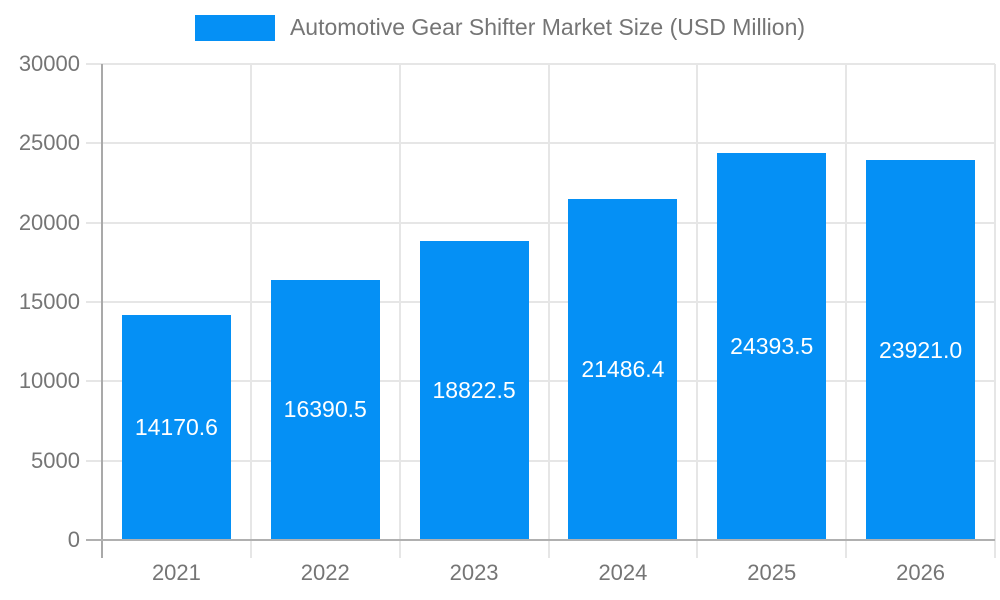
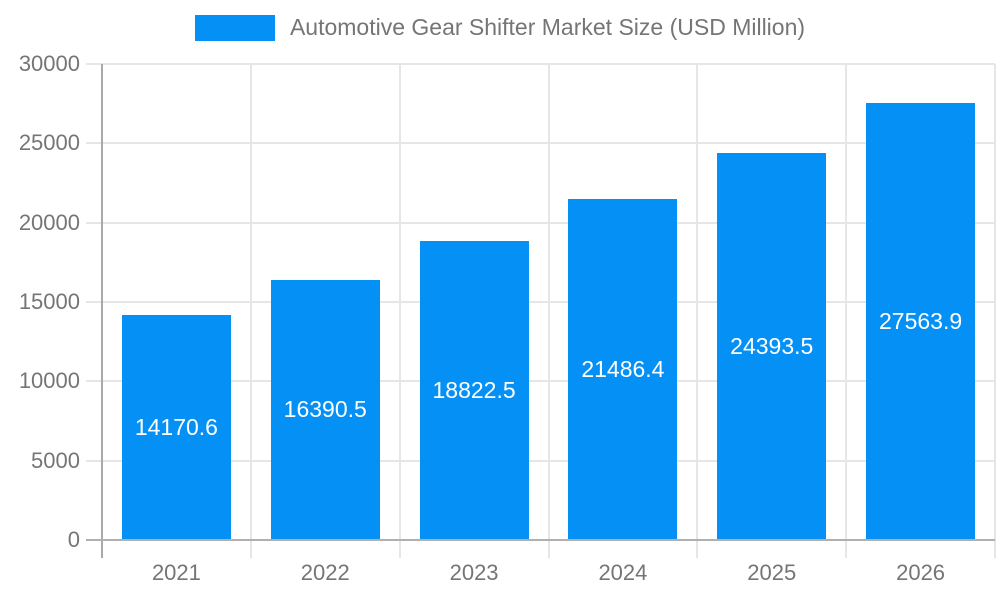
2026: 23921.0 -> 27563.9
